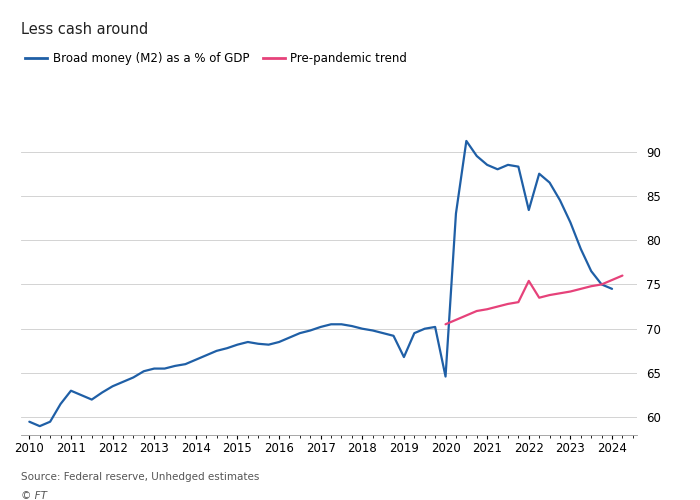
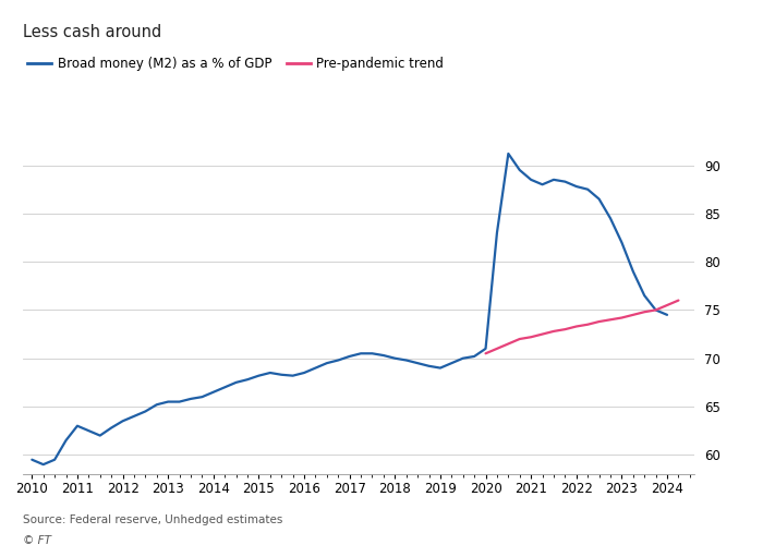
Broad money (M2) as a % of GDP/2019: 66.8 -> 69.0
Broad money (M2) as a % of GDP/2020: 64.6 -> 71.0
Broad money (M2) as a % of GDP/2022: 83.4 -> 87.8
Pre-pandemic trend/2022: 75.4 -> 73.3
